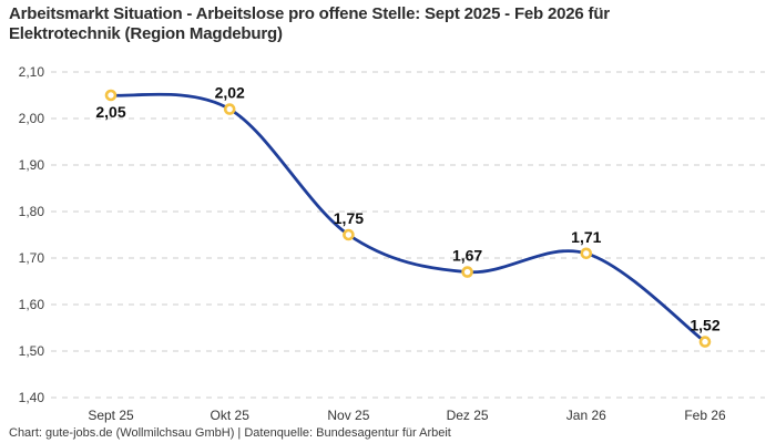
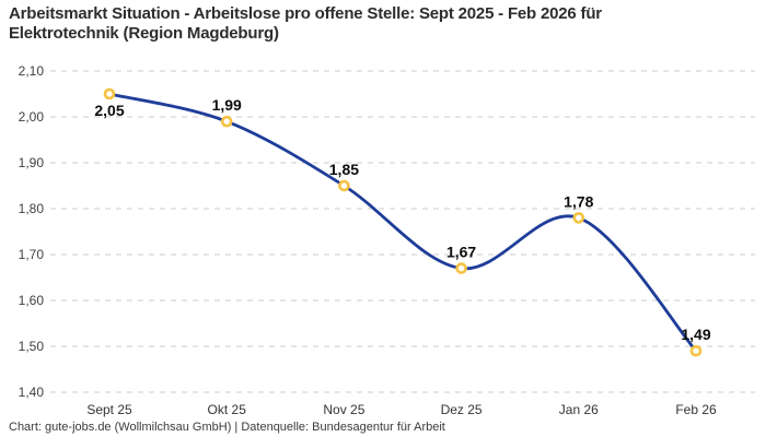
Okt 25: 2,02 -> 1,99
Nov 25: 1,75 -> 1,85
Jan 26: 1,71 -> 1,78
Feb 26: 1,52 -> 1,49
